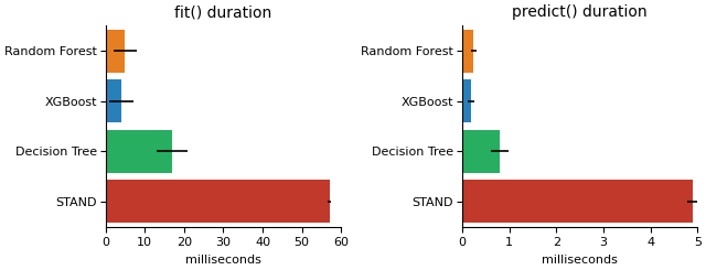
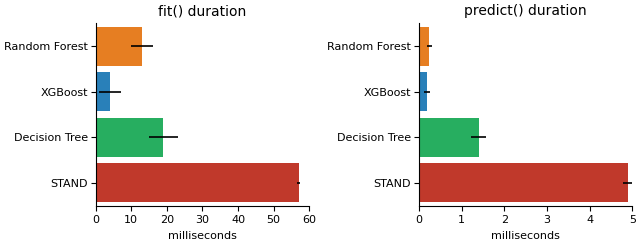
fit() duration/Random Forest: 5 -> 13
fit() duration/Decision Tree: 17 -> 19
predict() duration/Decision Tree: 0.80 -> 1.40
